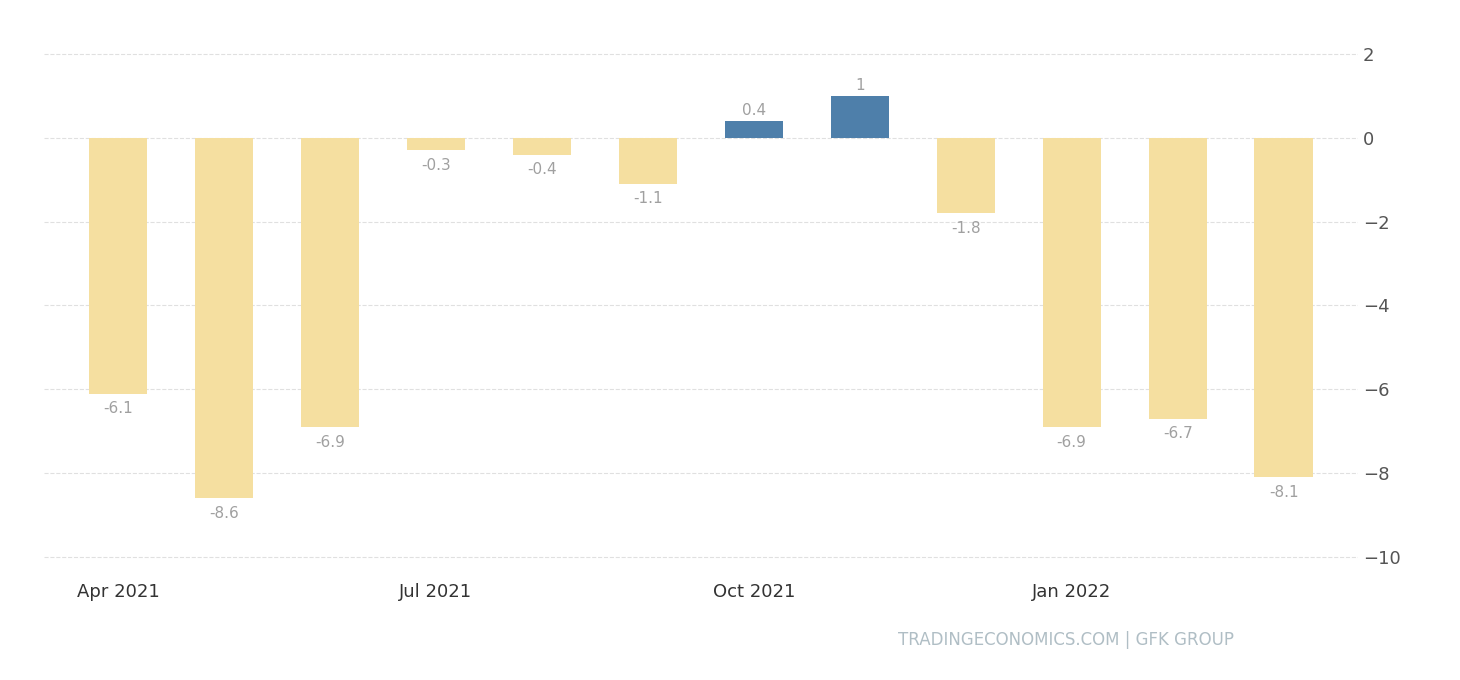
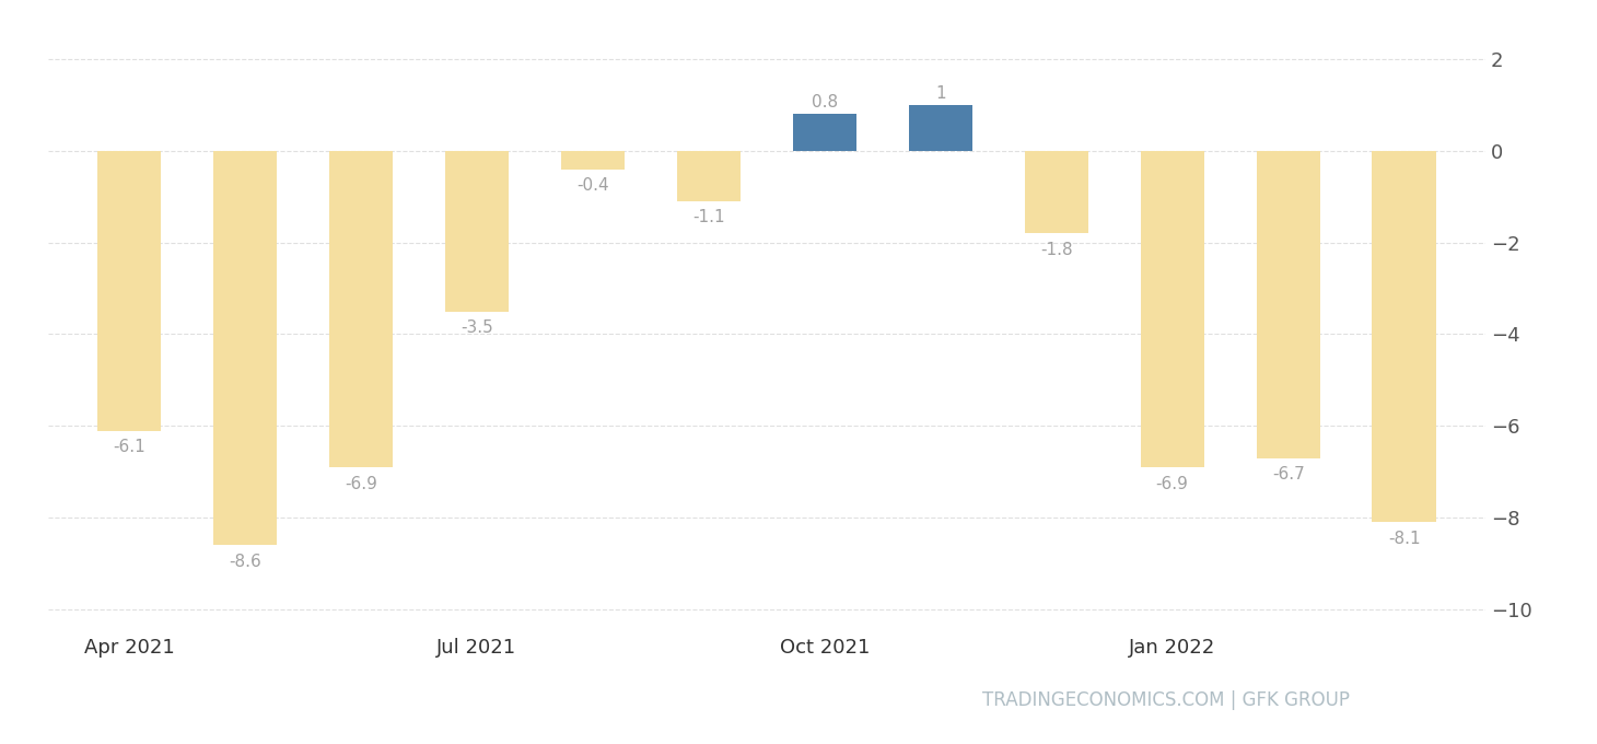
Jul 2021: -0.3 -> -3.5
Oct 2021: 0.4 -> 0.8
